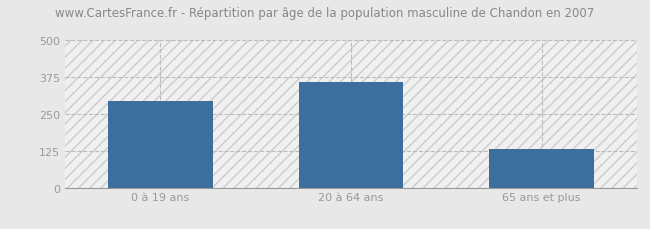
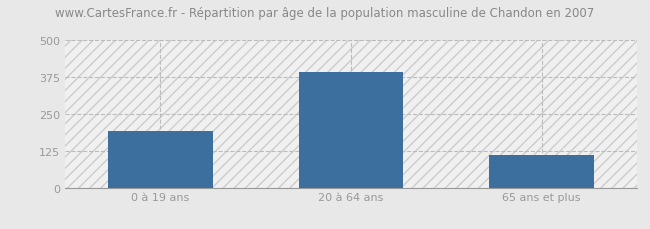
0 à 19 ans: 295 -> 193
20 à 64 ans: 360 -> 392
65 ans et plus: 130 -> 112
